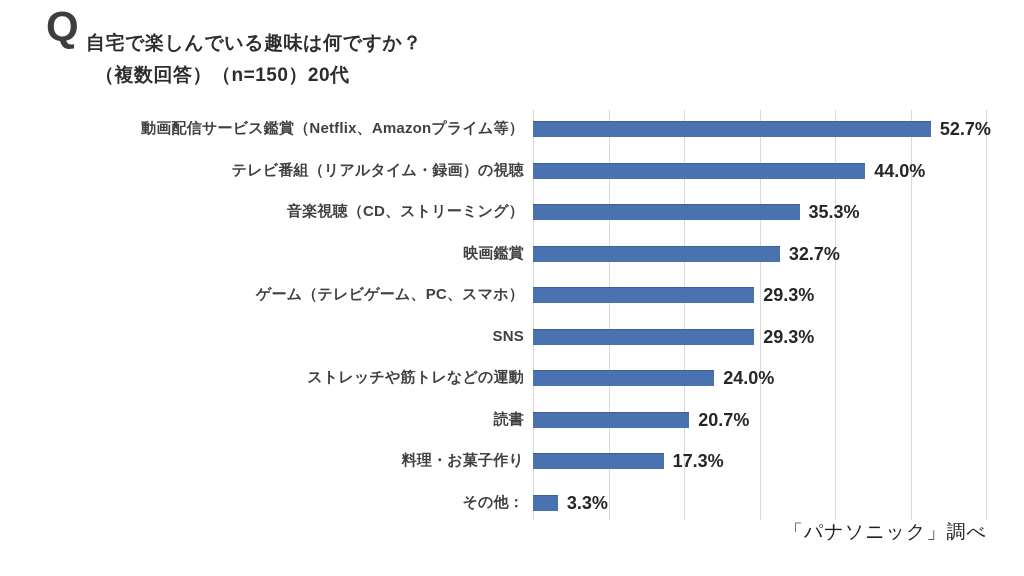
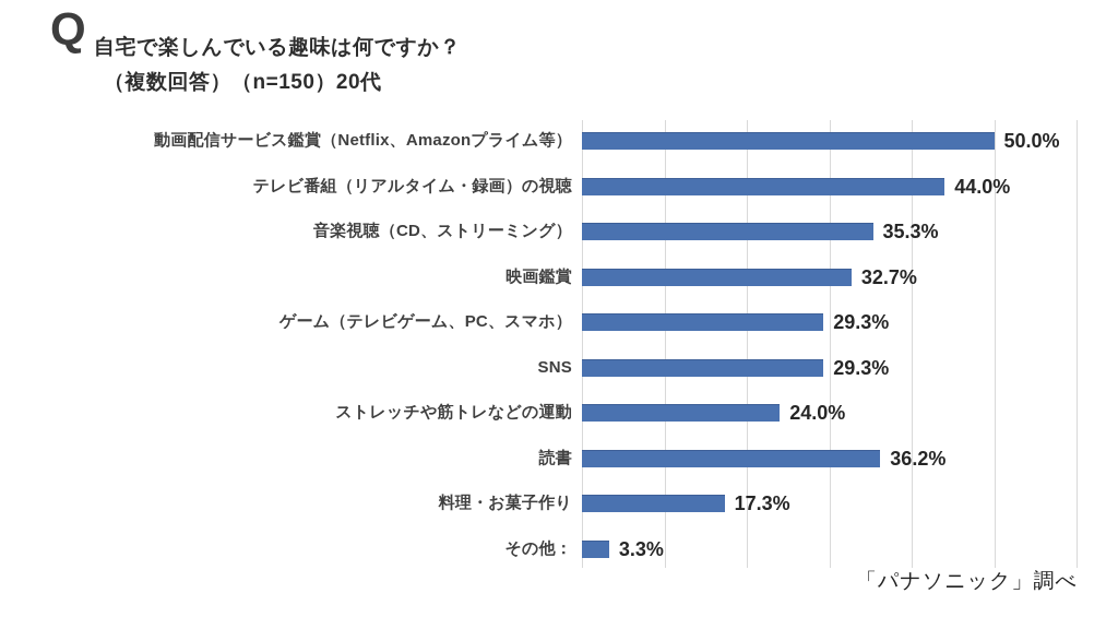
動画配信サービス鑑賞（Netflix、Amazonプライム等）: 52.7% -> 50.0%
読書: 20.7% -> 36.2%
